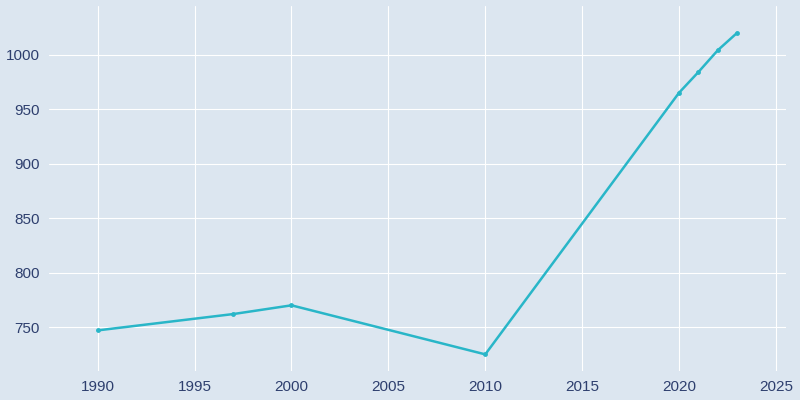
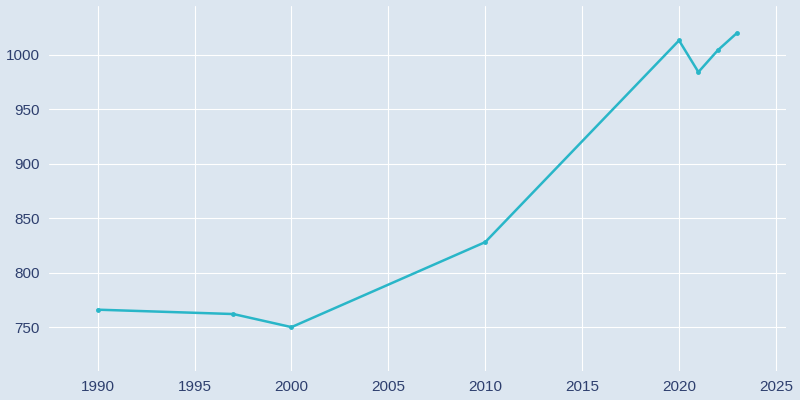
1990: 747 -> 766
2000: 770 -> 750
2010: 725 -> 828
2020: 965 -> 1013
